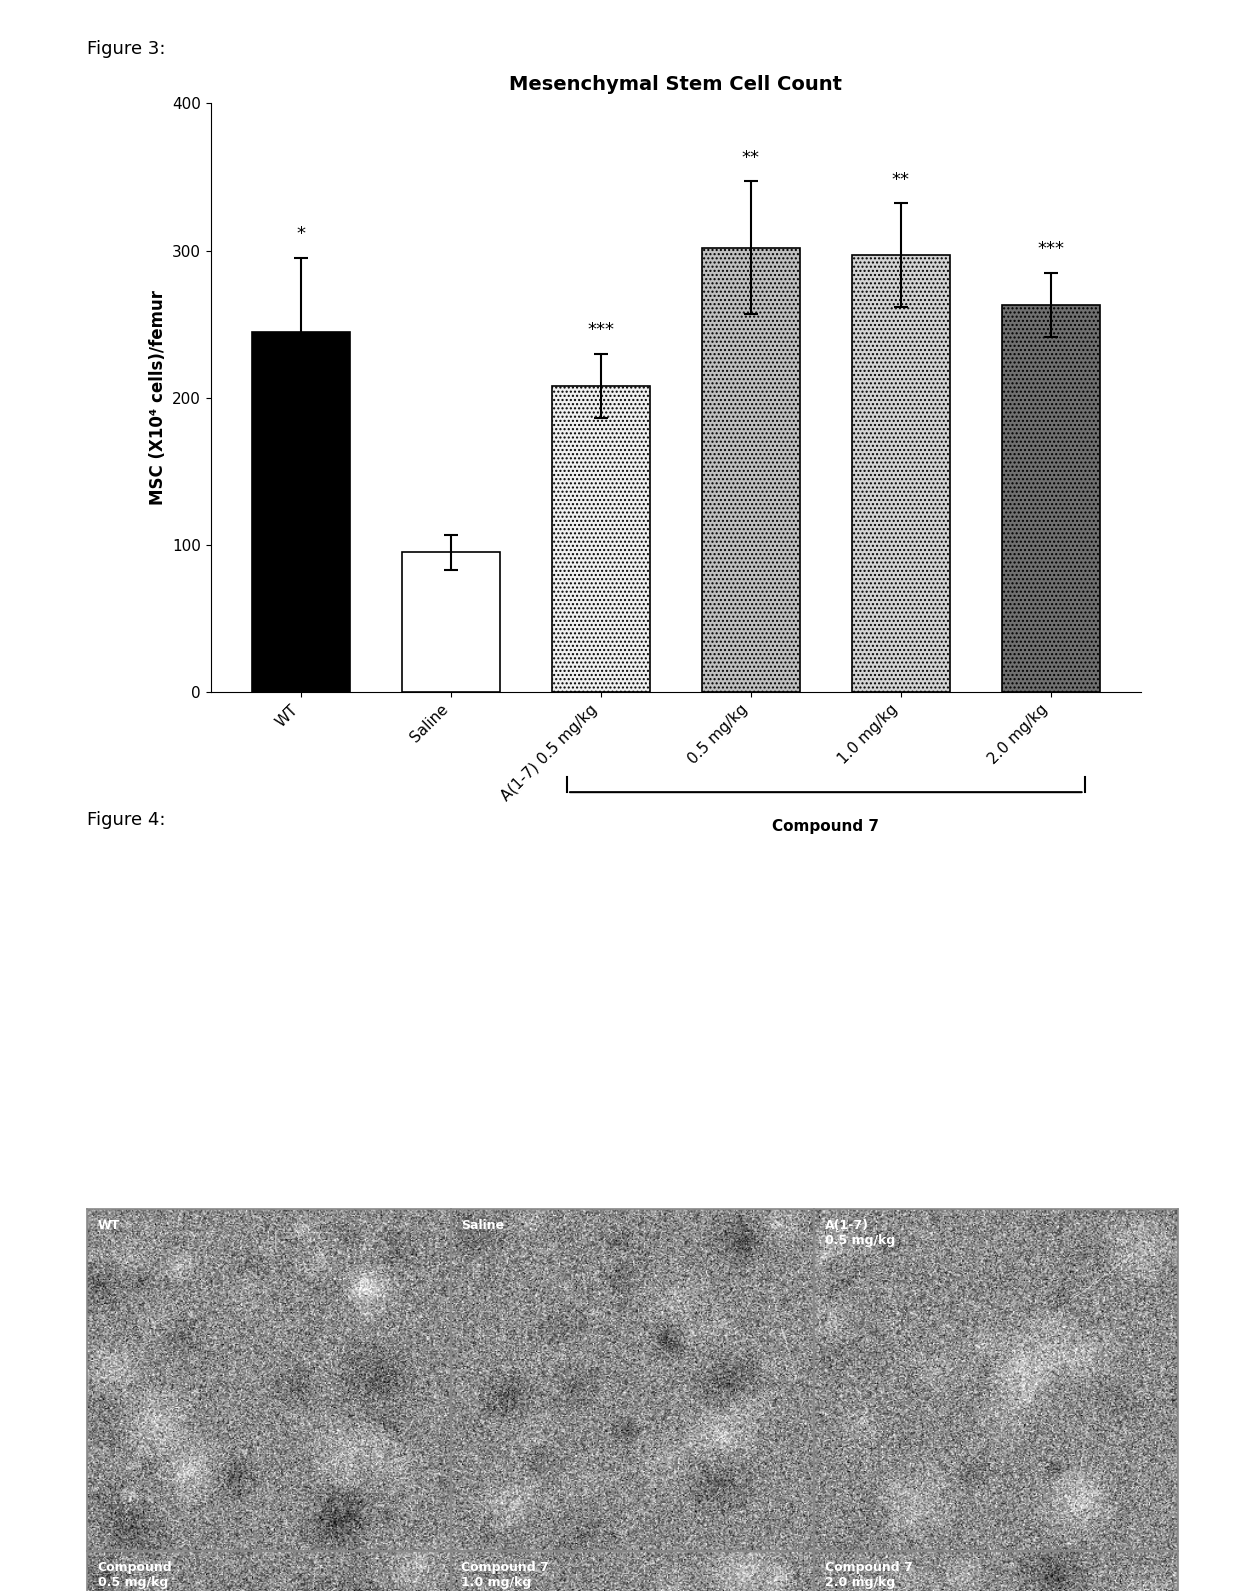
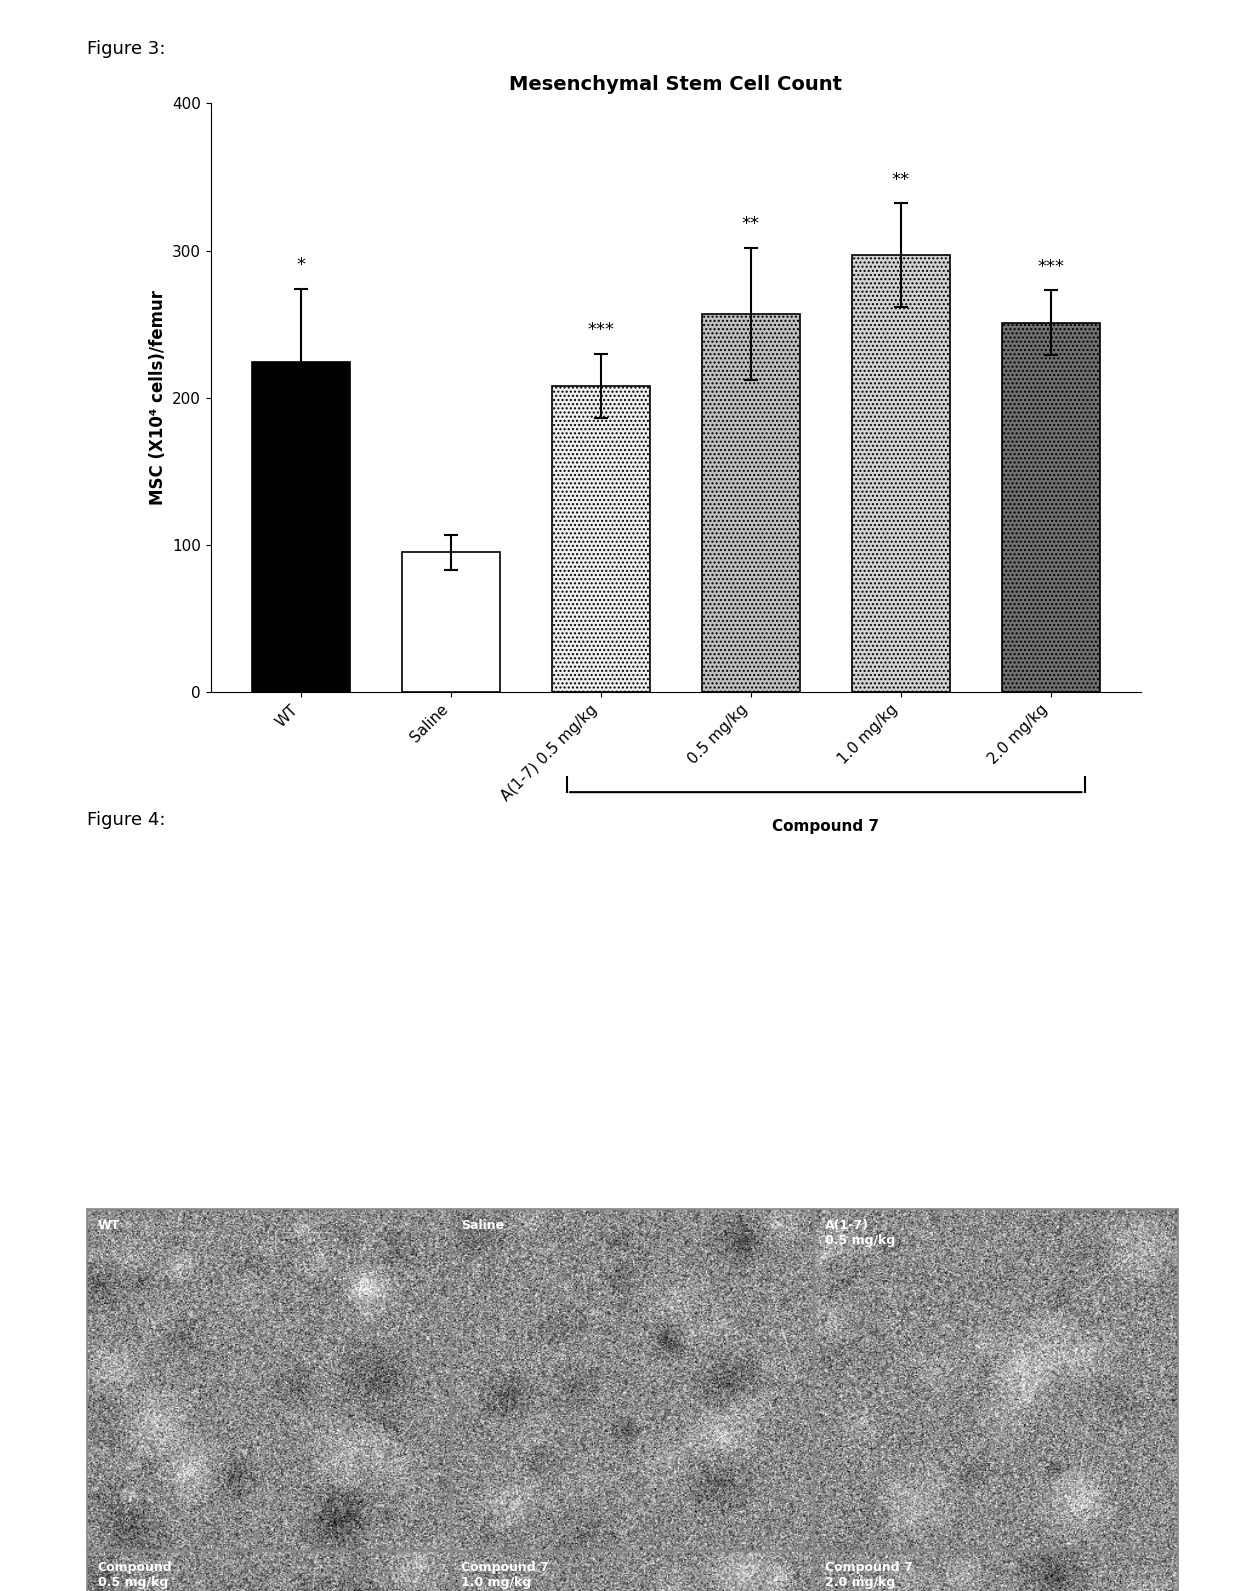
WT: 245 -> 224
0.5 mg/kg: 302 -> 257
2.0 mg/kg: 263 -> 251
